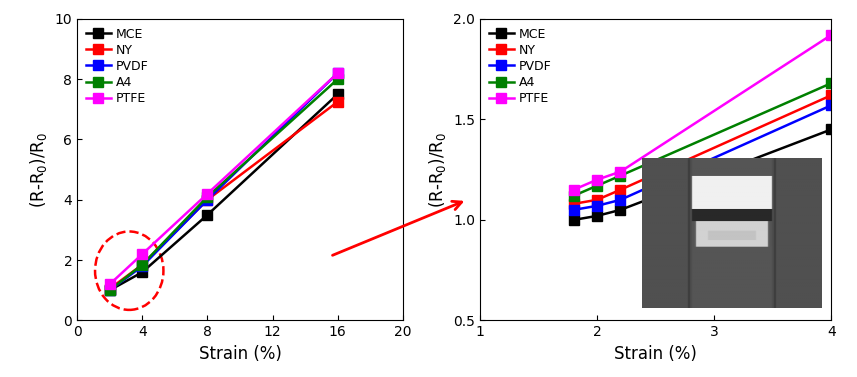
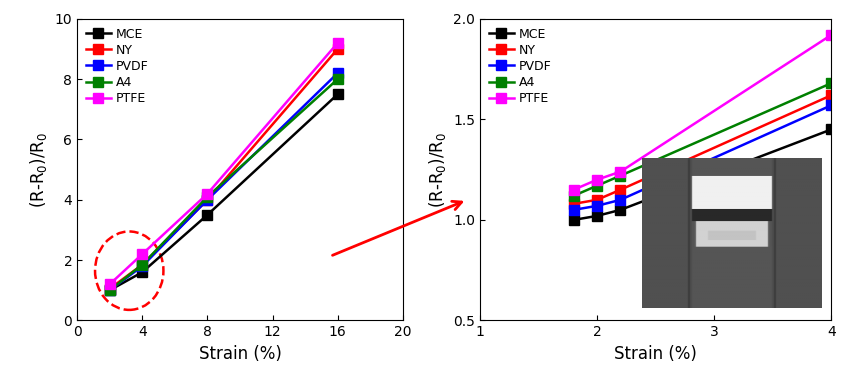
NY/16: 7.25 -> 9.00
PTFE/16: 8.2 -> 9.2
